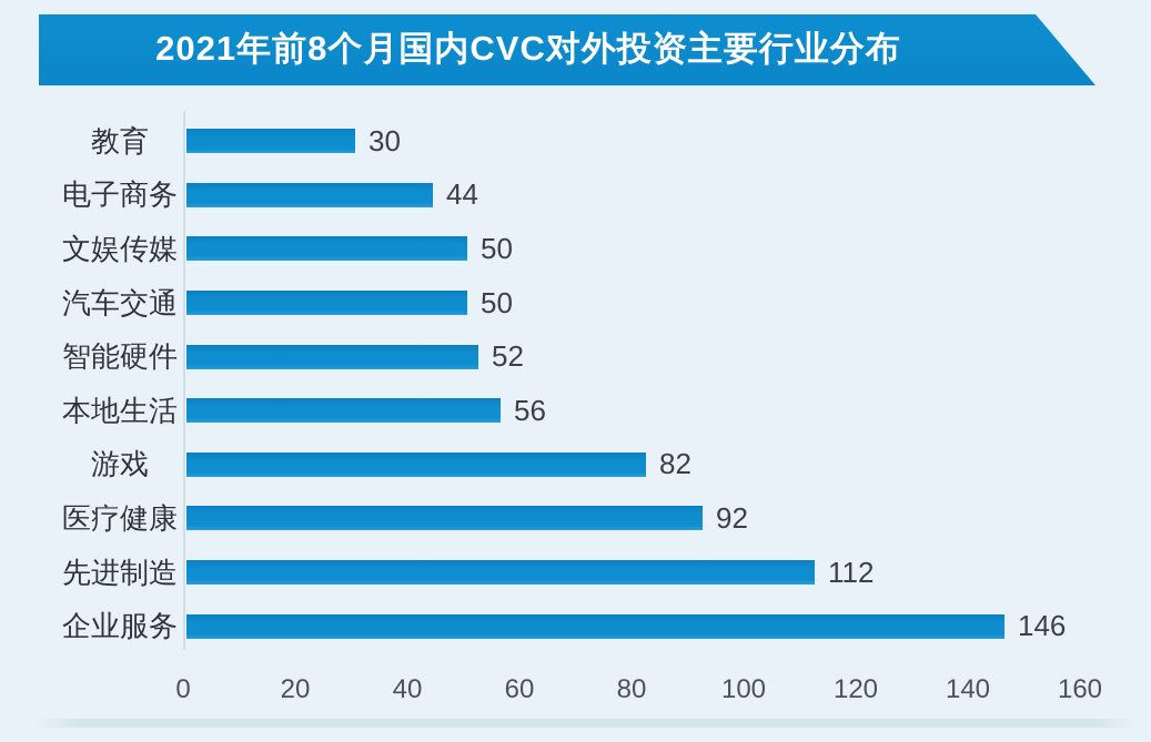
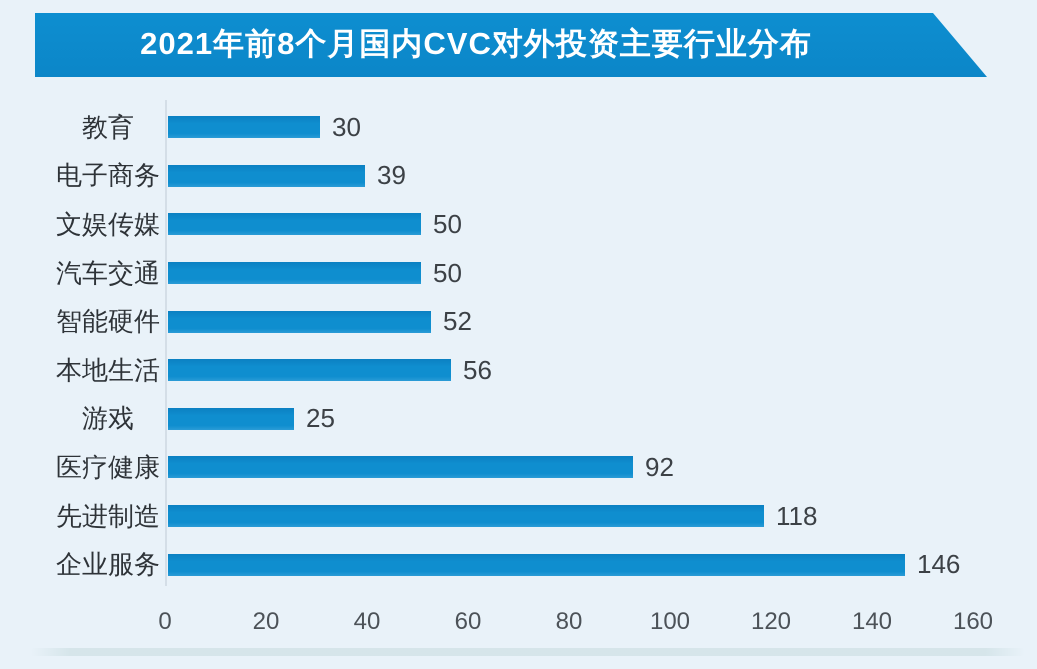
电子商务: 44 -> 39
游戏: 82 -> 25
先进制造: 112 -> 118
